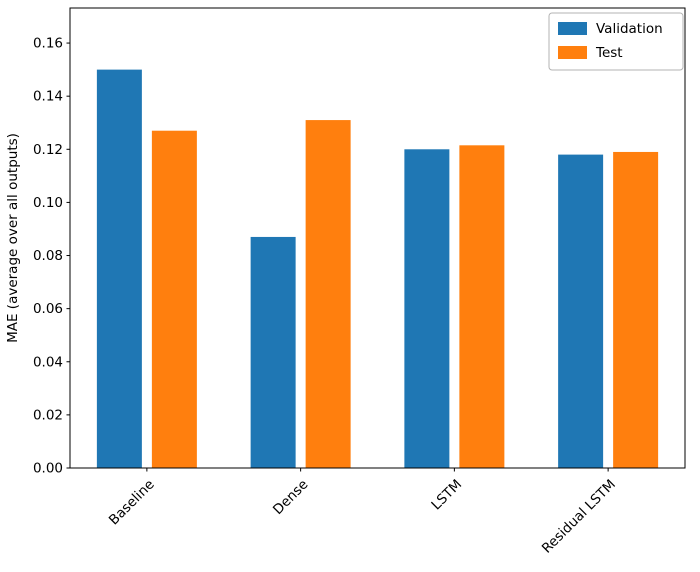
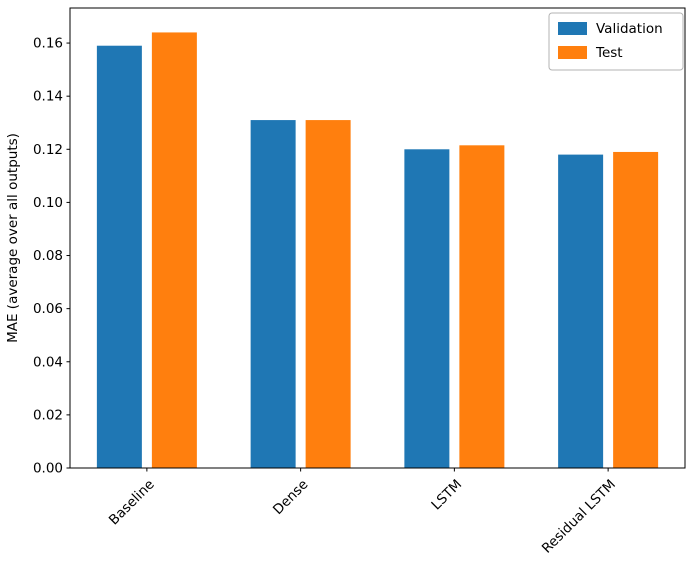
Validation/Baseline: 0.150 -> 0.159
Test/Baseline: 0.127 -> 0.164
Validation/Dense: 0.087 -> 0.131
